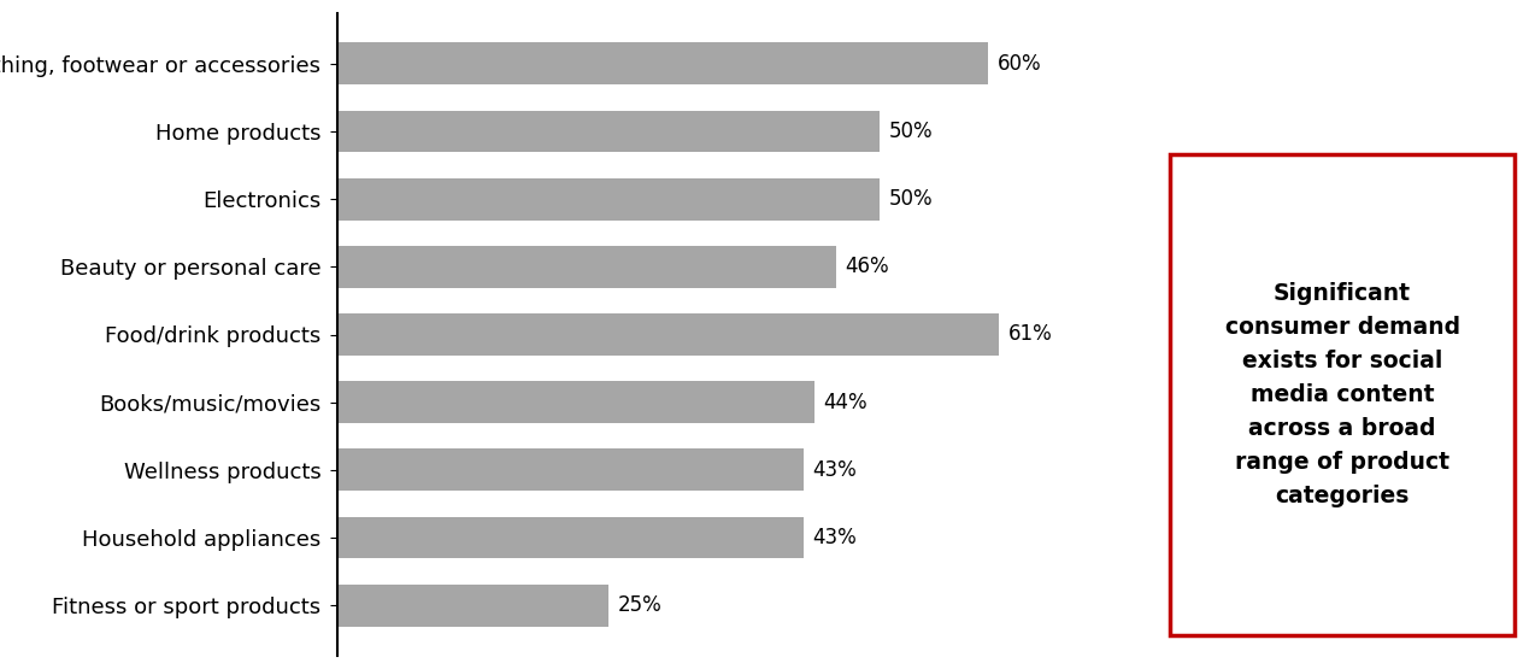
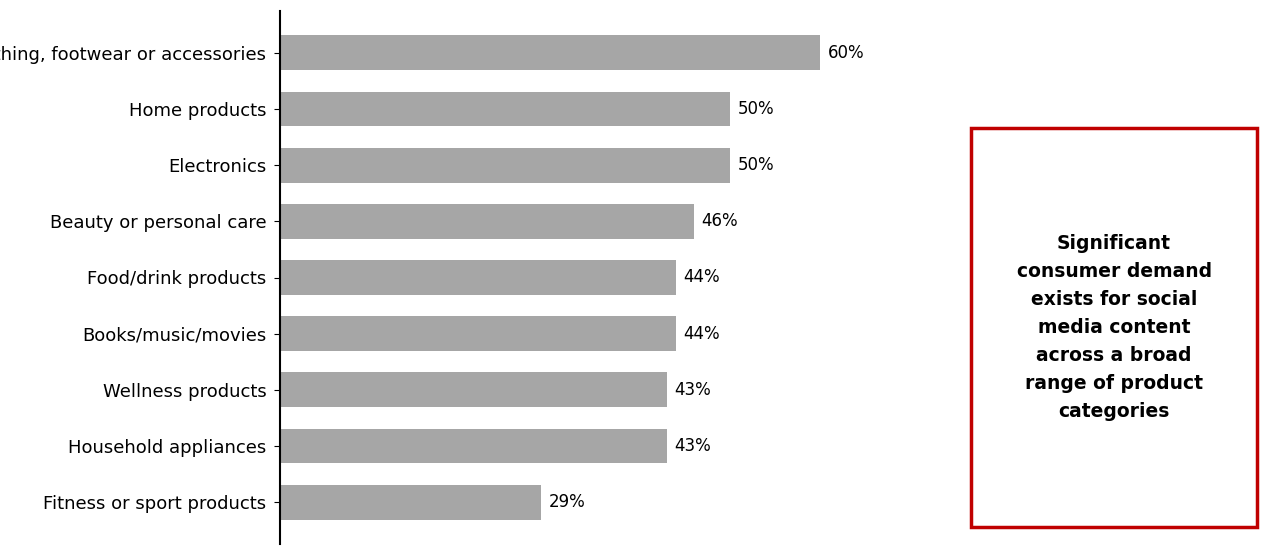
Food/drink products: 61% -> 44%
Fitness or sport products: 25% -> 29%
